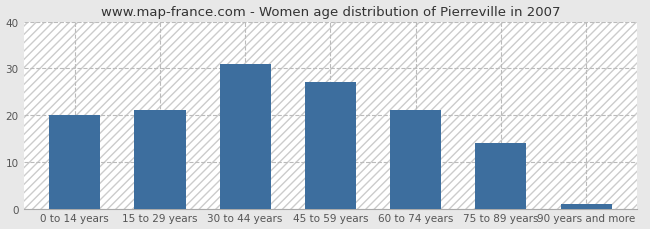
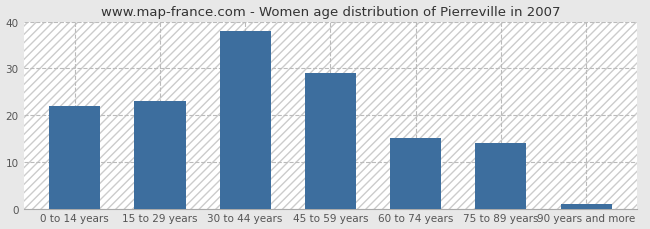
0 to 14 years: 20 -> 22
15 to 29 years: 21 -> 23
30 to 44 years: 31 -> 38
45 to 59 years: 27 -> 29
60 to 74 years: 21 -> 15
